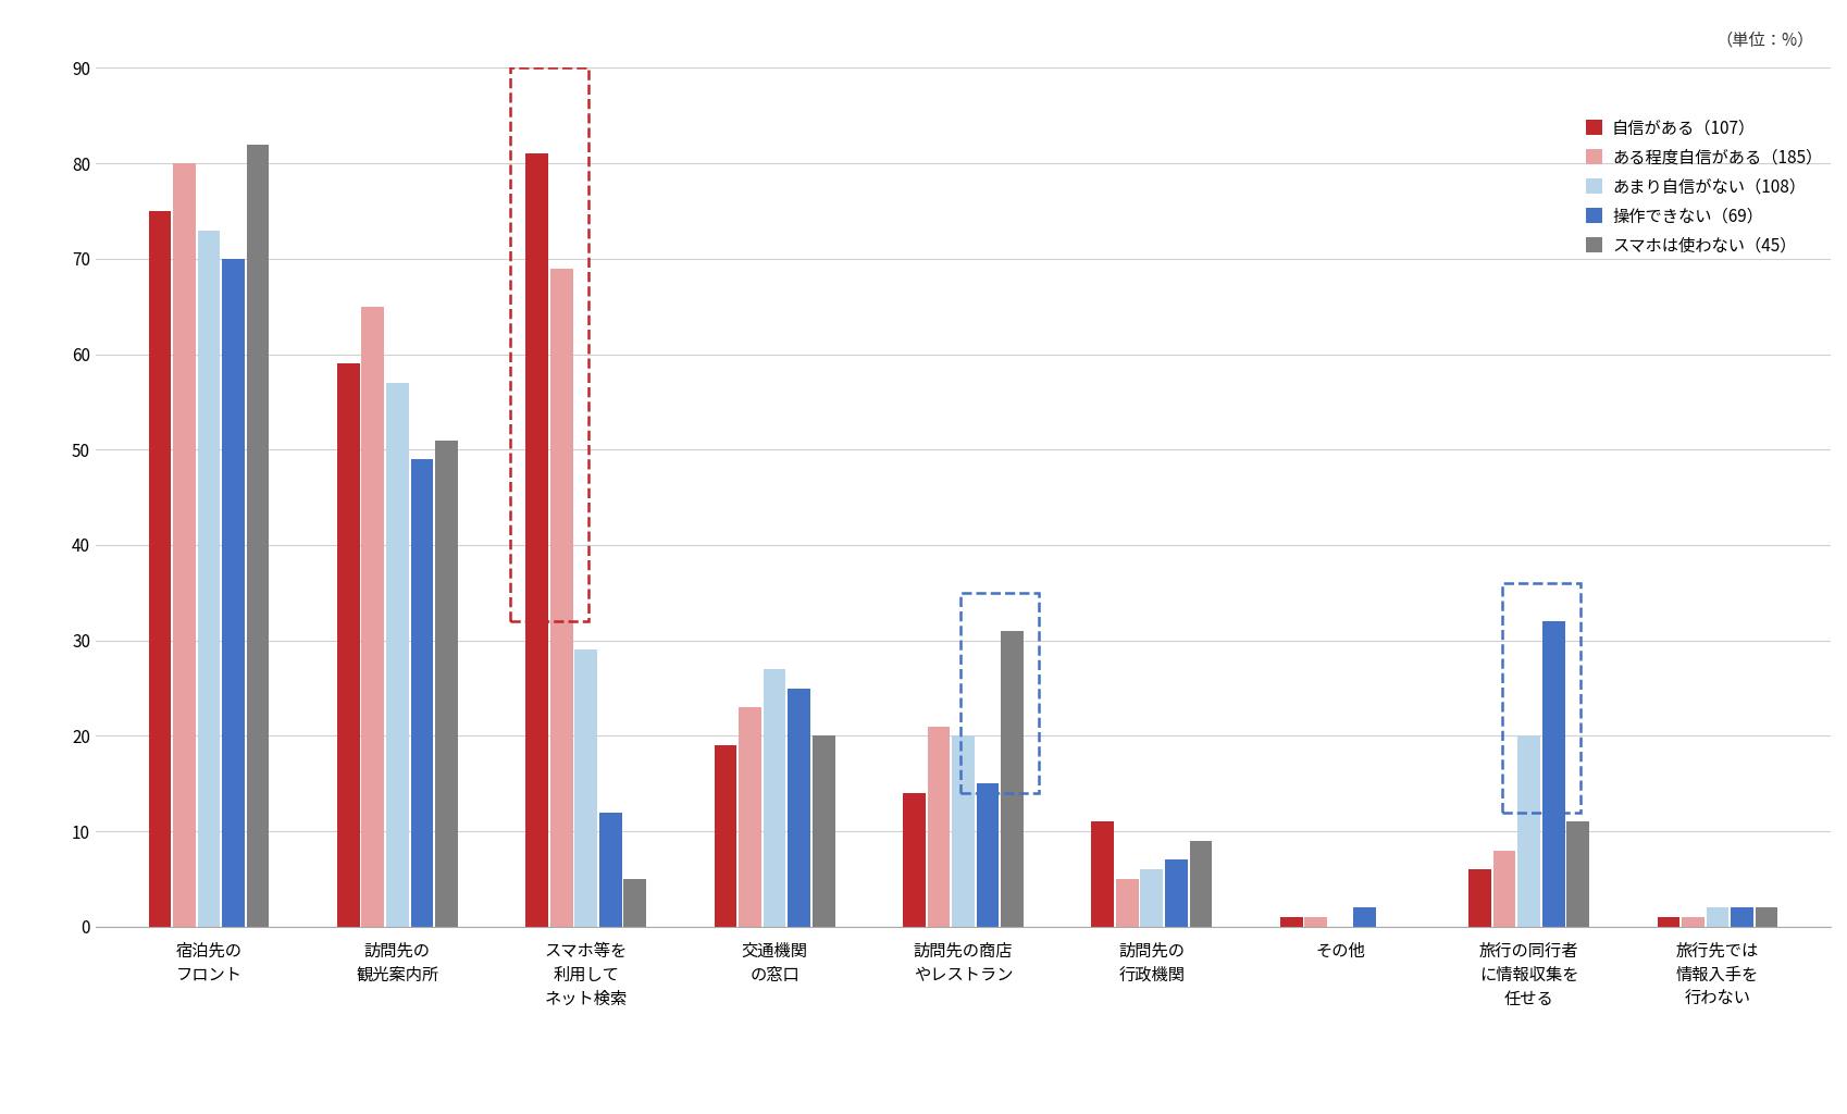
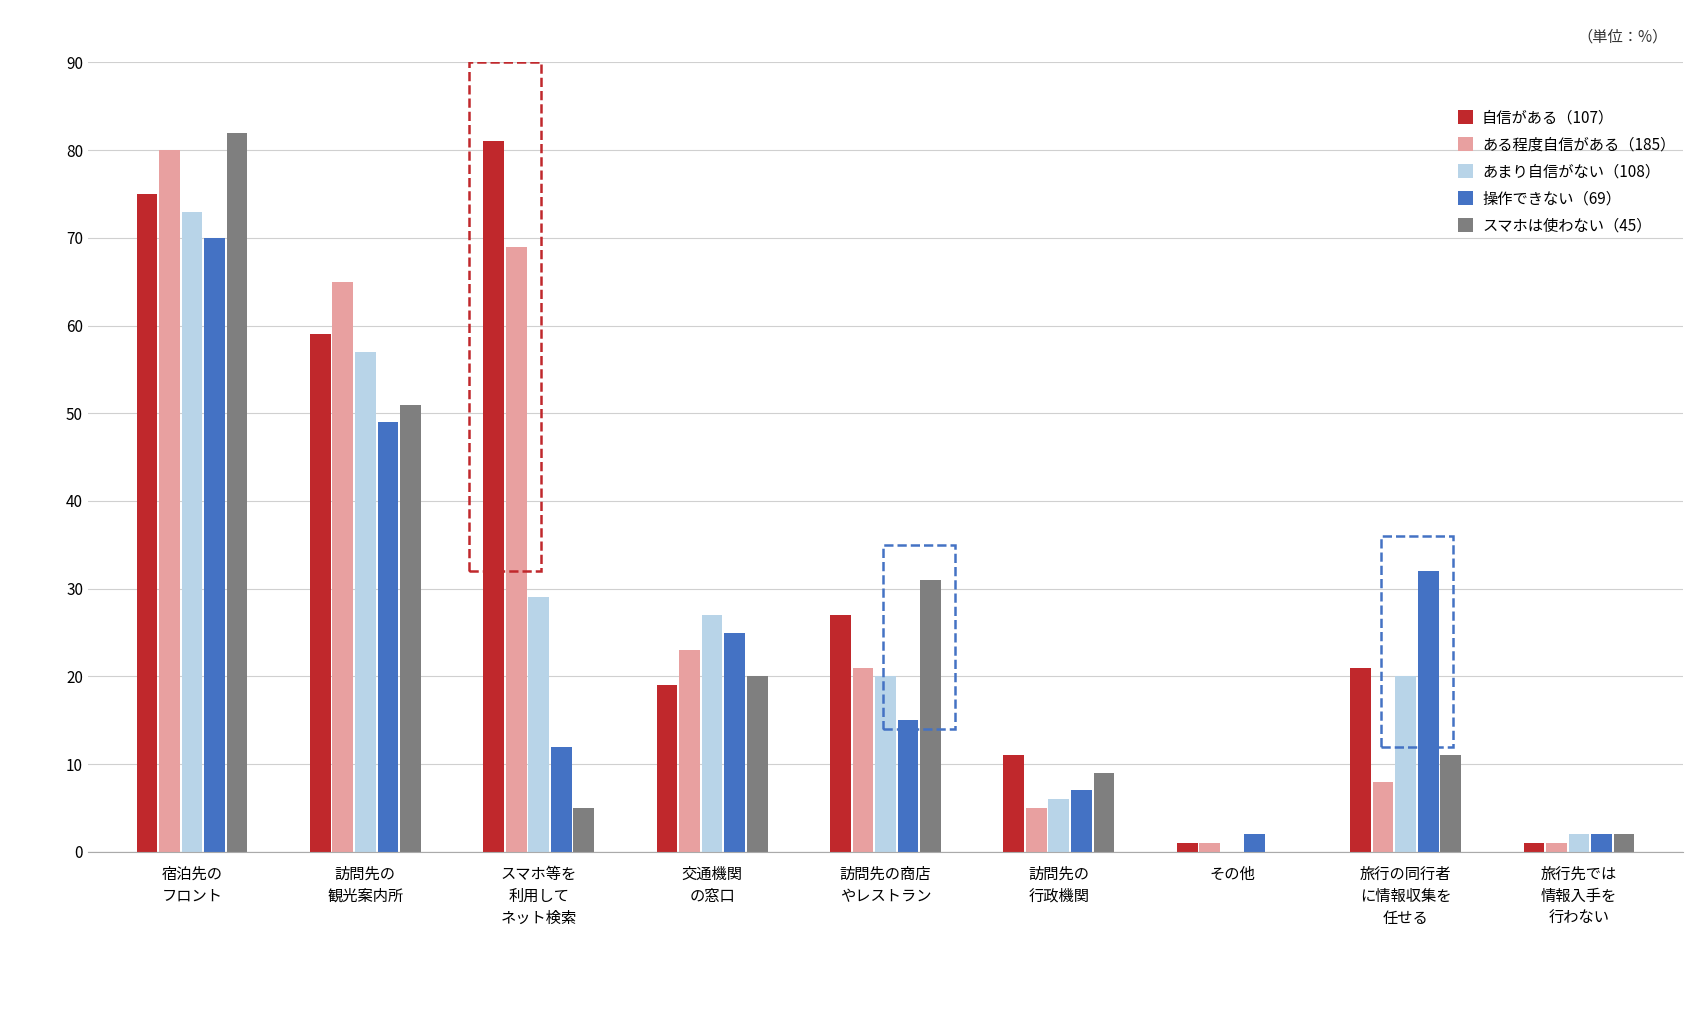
自信がある（107）/訪問先の商店 やレストラン: 14 -> 27
自信がある（107）/旅行の同行者 に情報収集を 任せる: 6 -> 21
